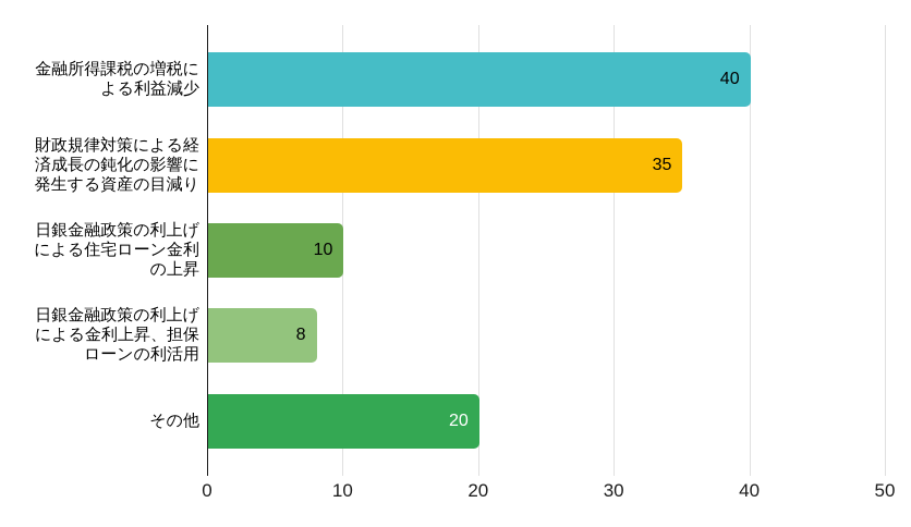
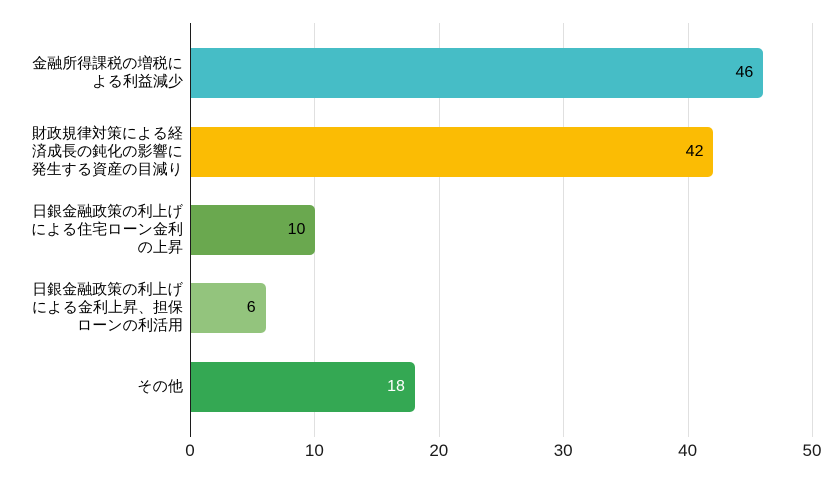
金融所得課税の増税による利益減少: 40 -> 46
財政規律対策による経済成長の鈍化の影響に発生する資産の目減り: 35 -> 42
日銀金融政策の利上げによる金利上昇、担保ローンの利活用: 8 -> 6
その他: 20 -> 18
